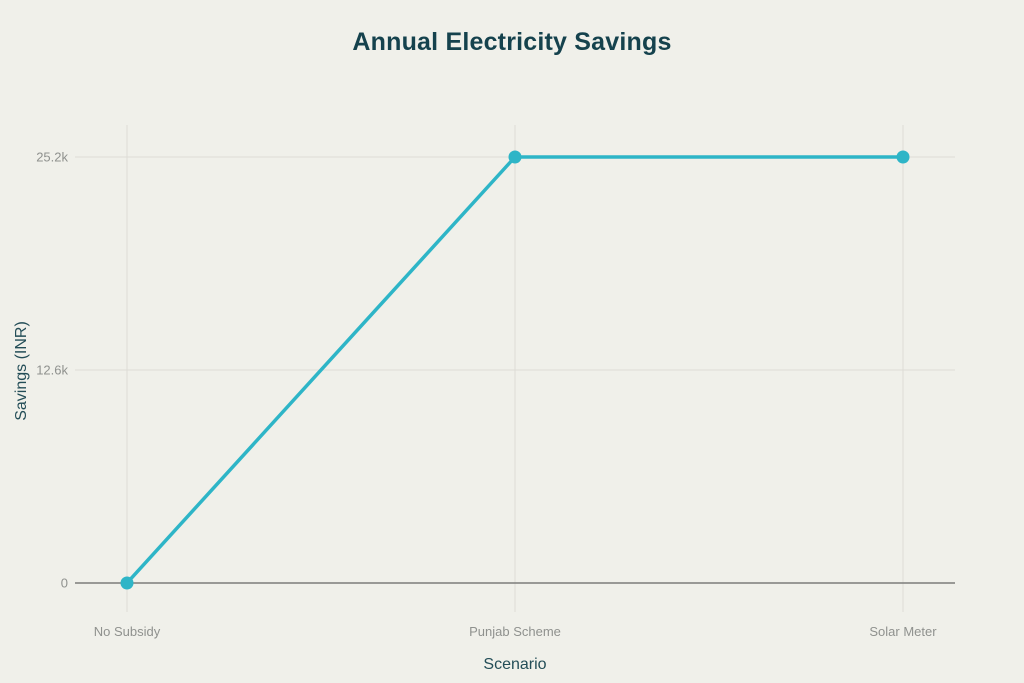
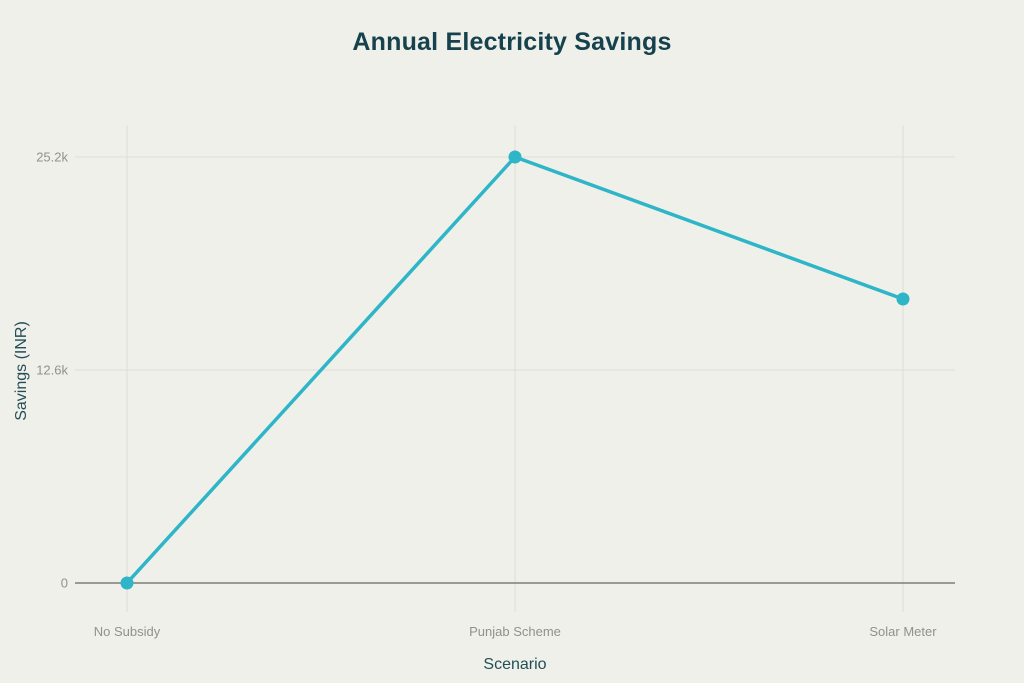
Solar Meter: 25.2k -> 16.8k
